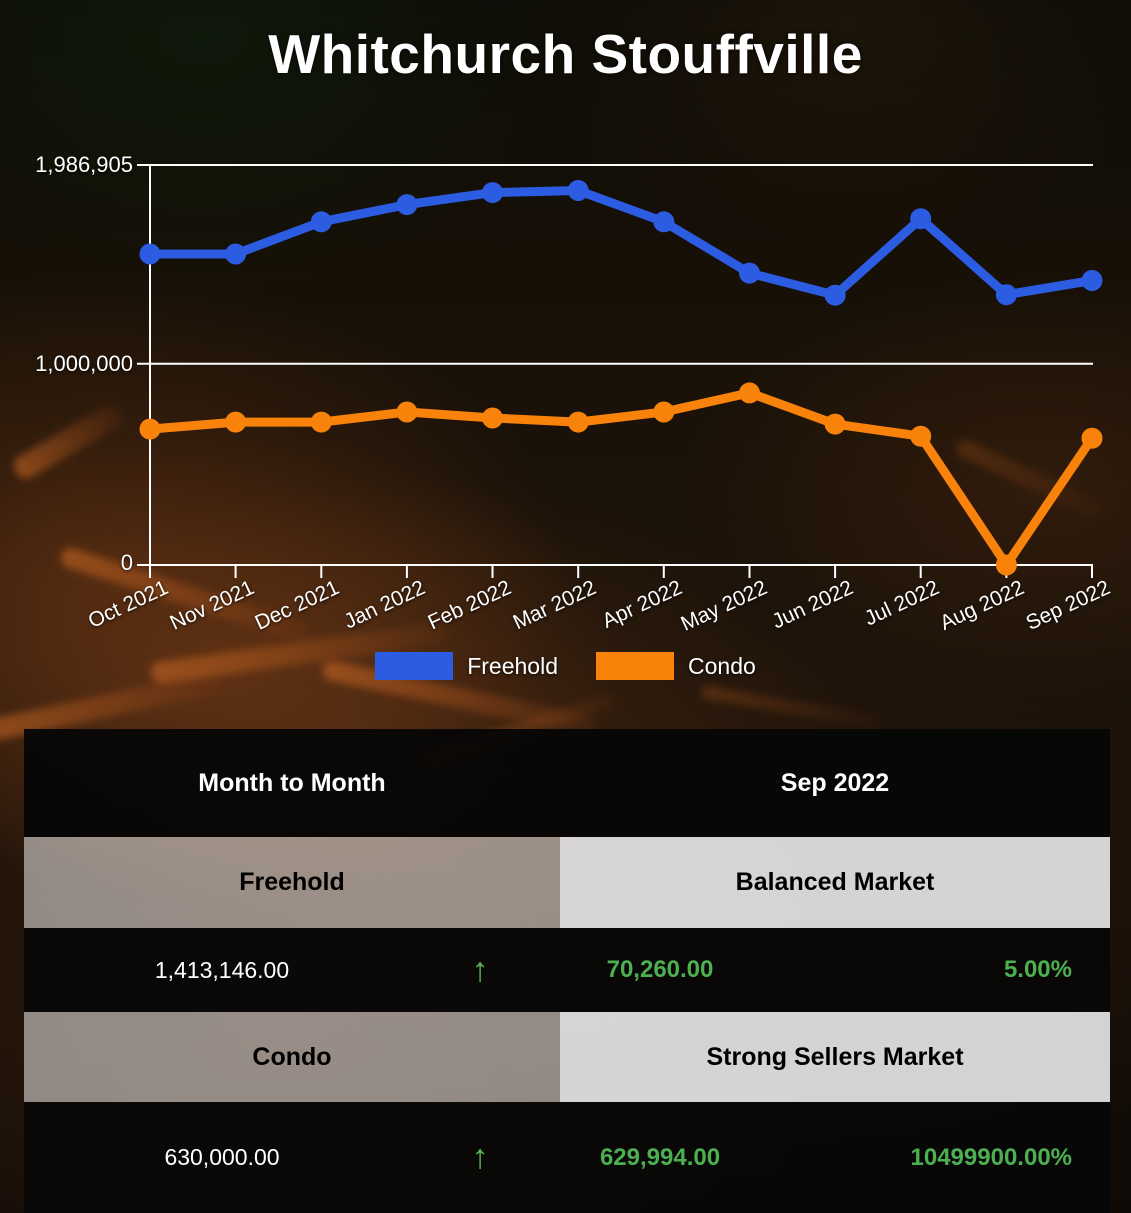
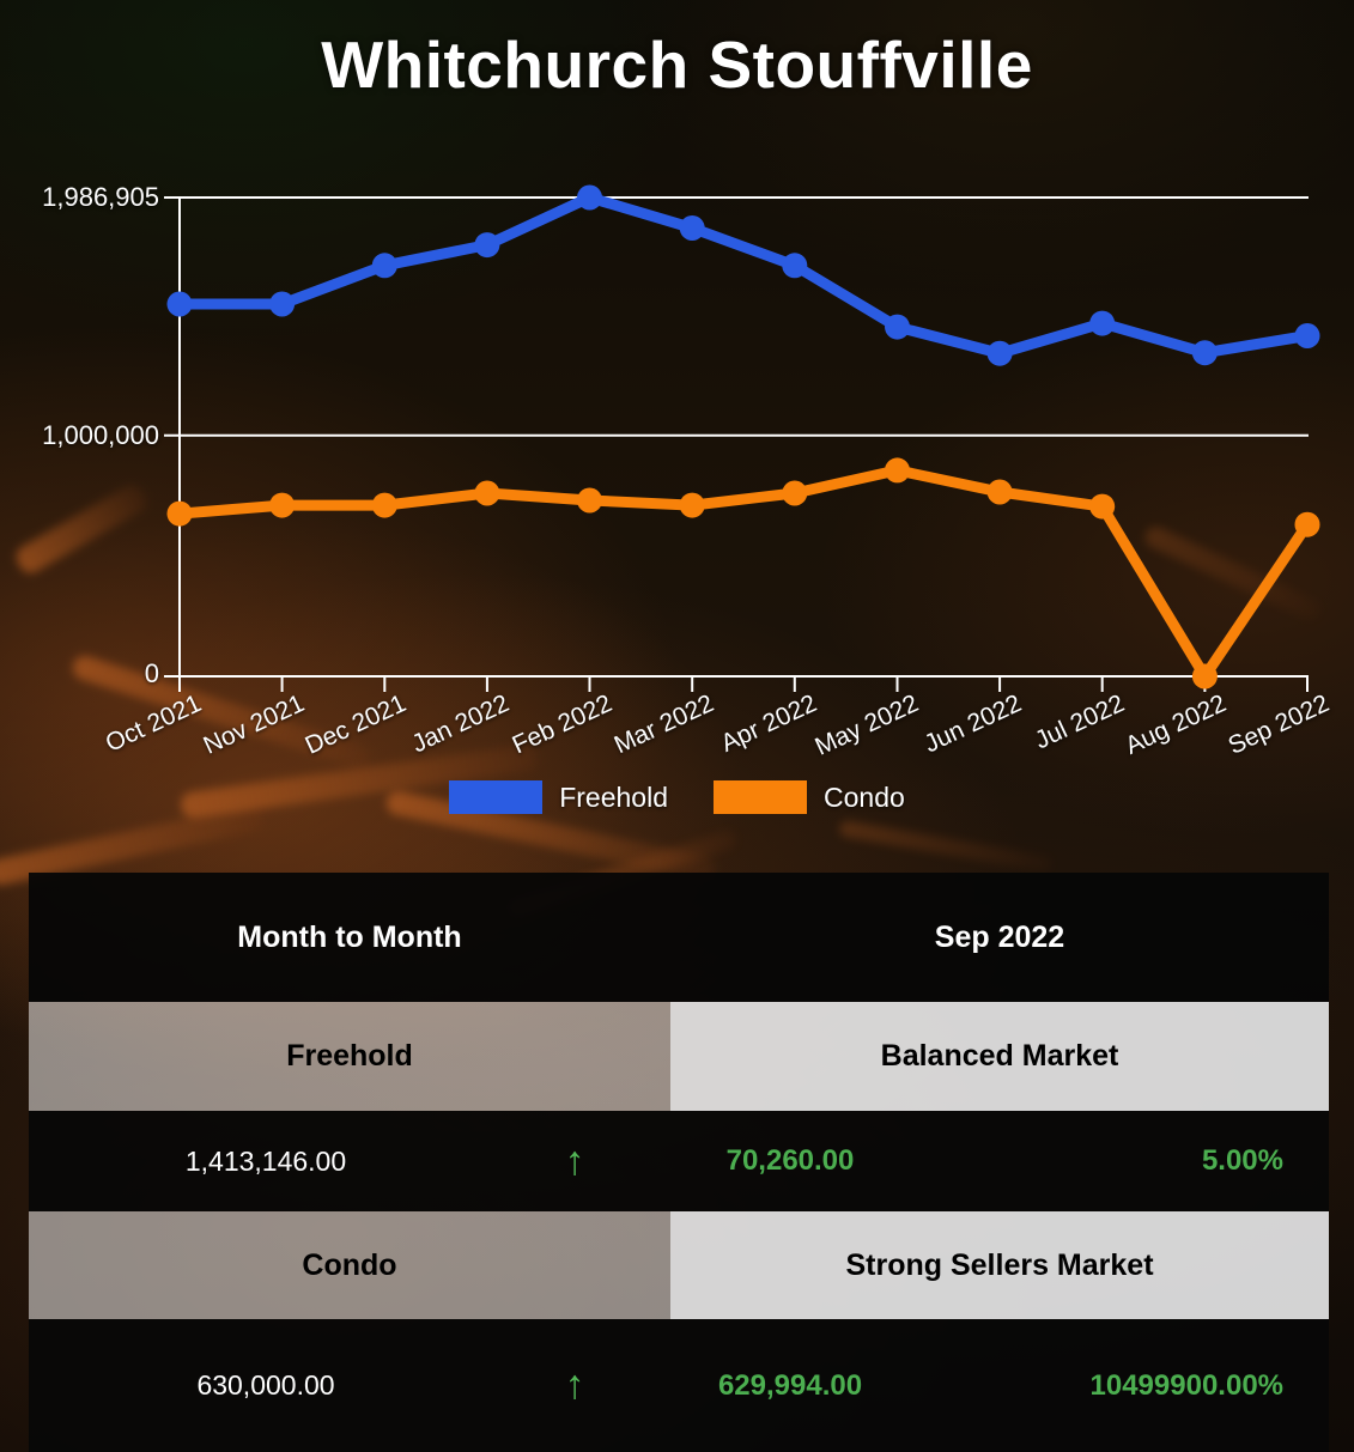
Freehold/Feb 2022: 1850000 -> 1990000
Condo/Jun 2022: 700000 -> 760000
Freehold/Jul 2022: 1720000 -> 1460000
Condo/Jul 2022: 640000 -> 700000
